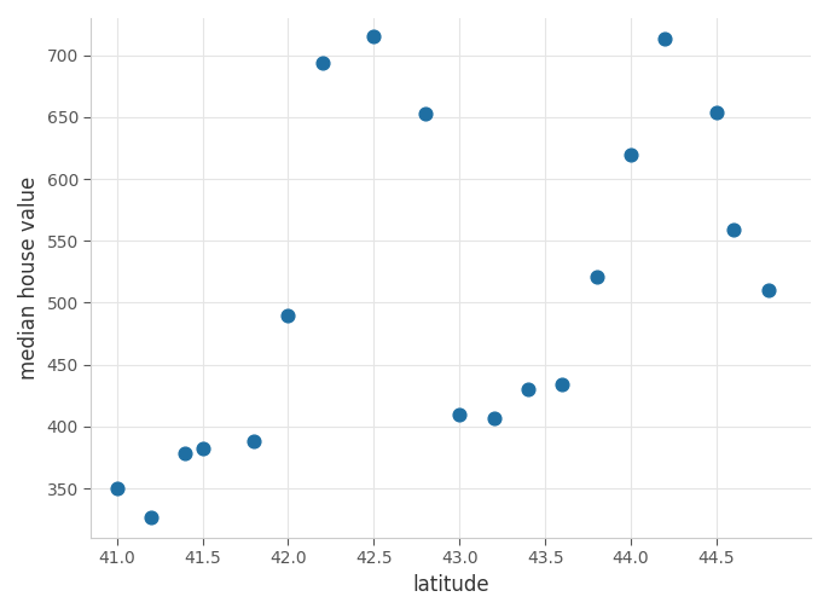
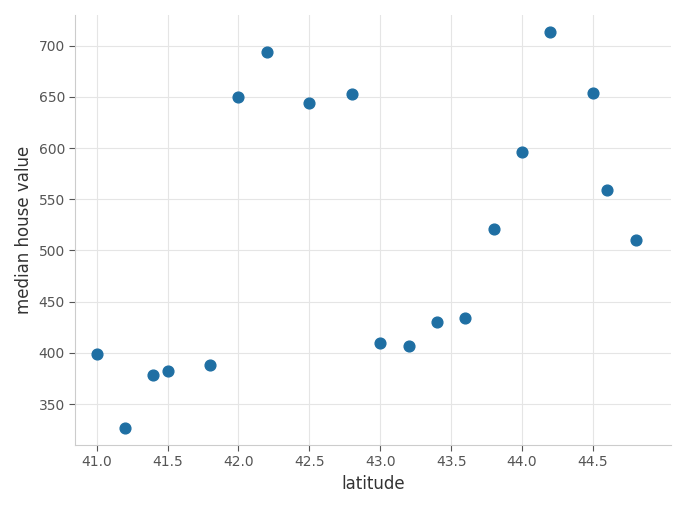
41.0: 350 -> 399
42.0: 490 -> 650
42.5: 715 -> 644
44.0: 620 -> 596
